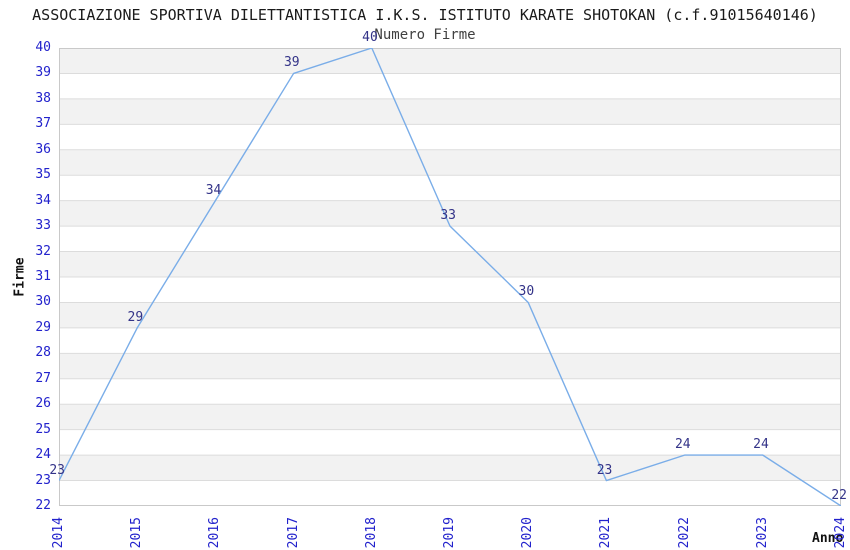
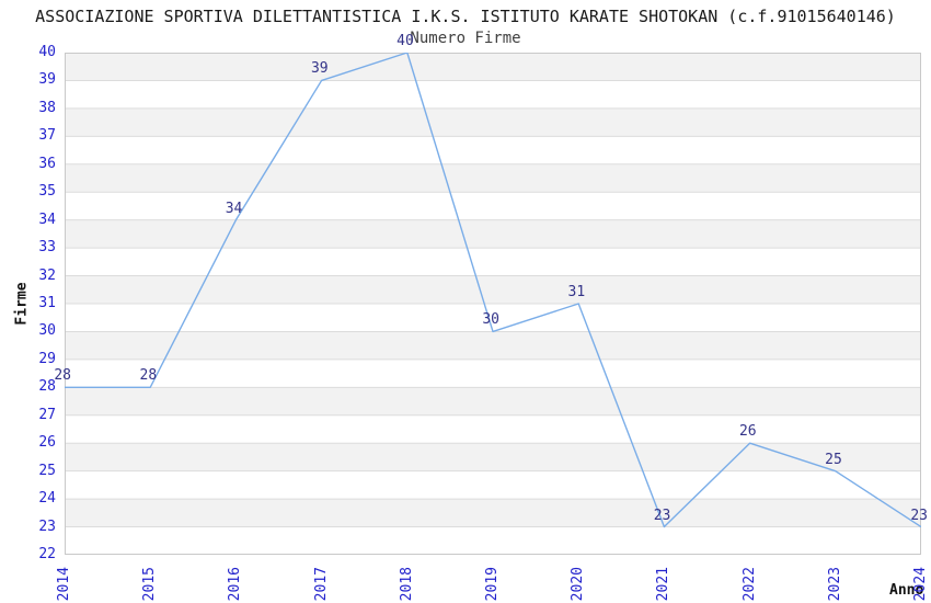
2014: 23 -> 28
2015: 29 -> 28
2019: 33 -> 30
2020: 30 -> 31
2022: 24 -> 26
2023: 24 -> 25
2024: 22 -> 23
